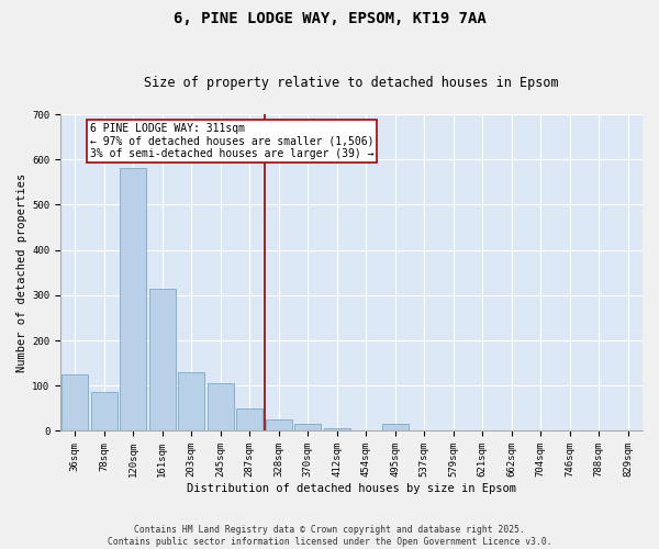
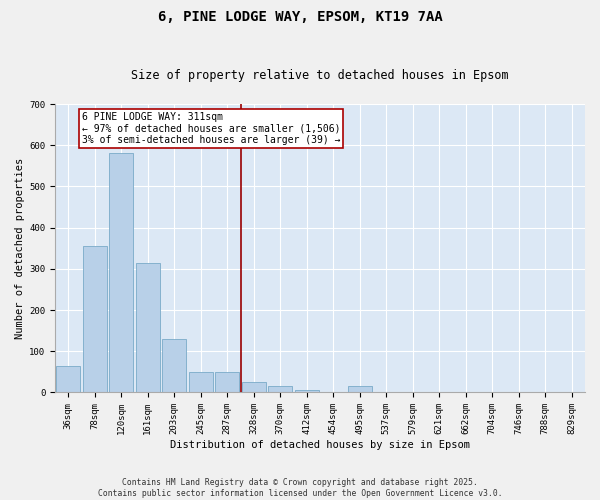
36sqm: 125 -> 65
78sqm: 85 -> 355
245sqm: 105 -> 50
